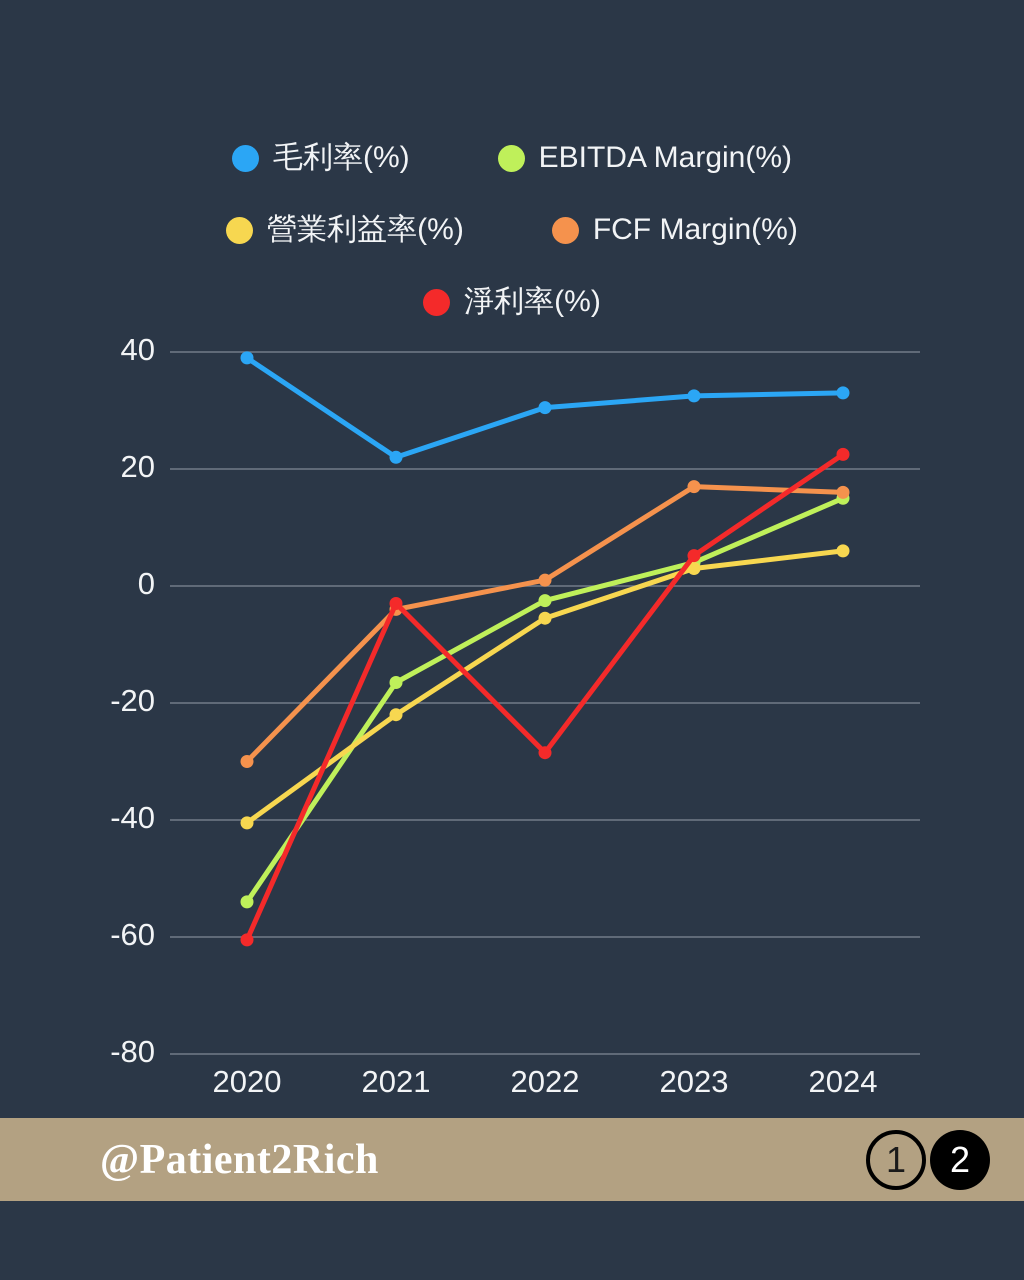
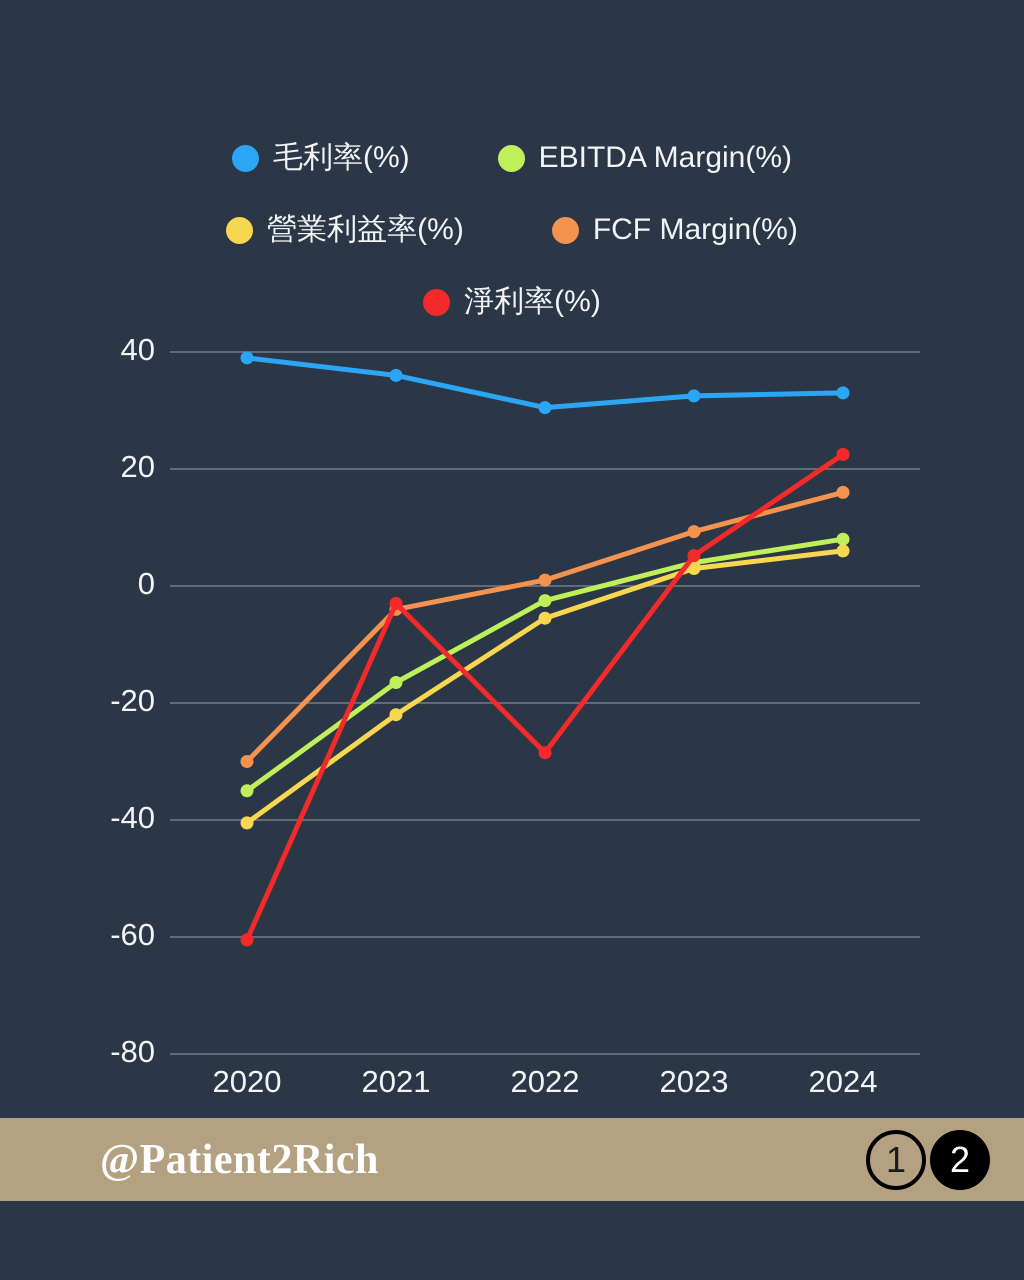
EBITDA Margin(%)/2020: -54 -> -35
毛利率(%)/2021: 22 -> 36
FCF Margin(%)/2023: 17 -> 9
EBITDA Margin(%)/2024: 15 -> 8
